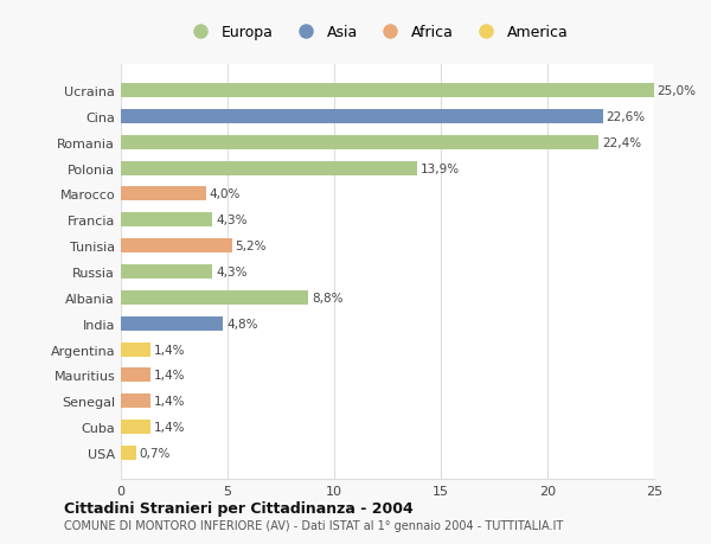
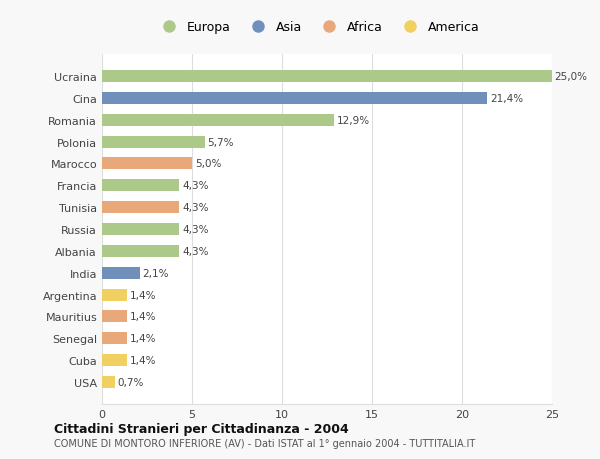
Cina: 22,6% -> 21,4%
Romania: 22,4% -> 12,9%
Polonia: 13,9% -> 5,7%
Marocco: 4,0% -> 5,0%
Tunisia: 5,2% -> 4,3%
Albania: 8,8% -> 4,3%
India: 4,8% -> 2,1%
